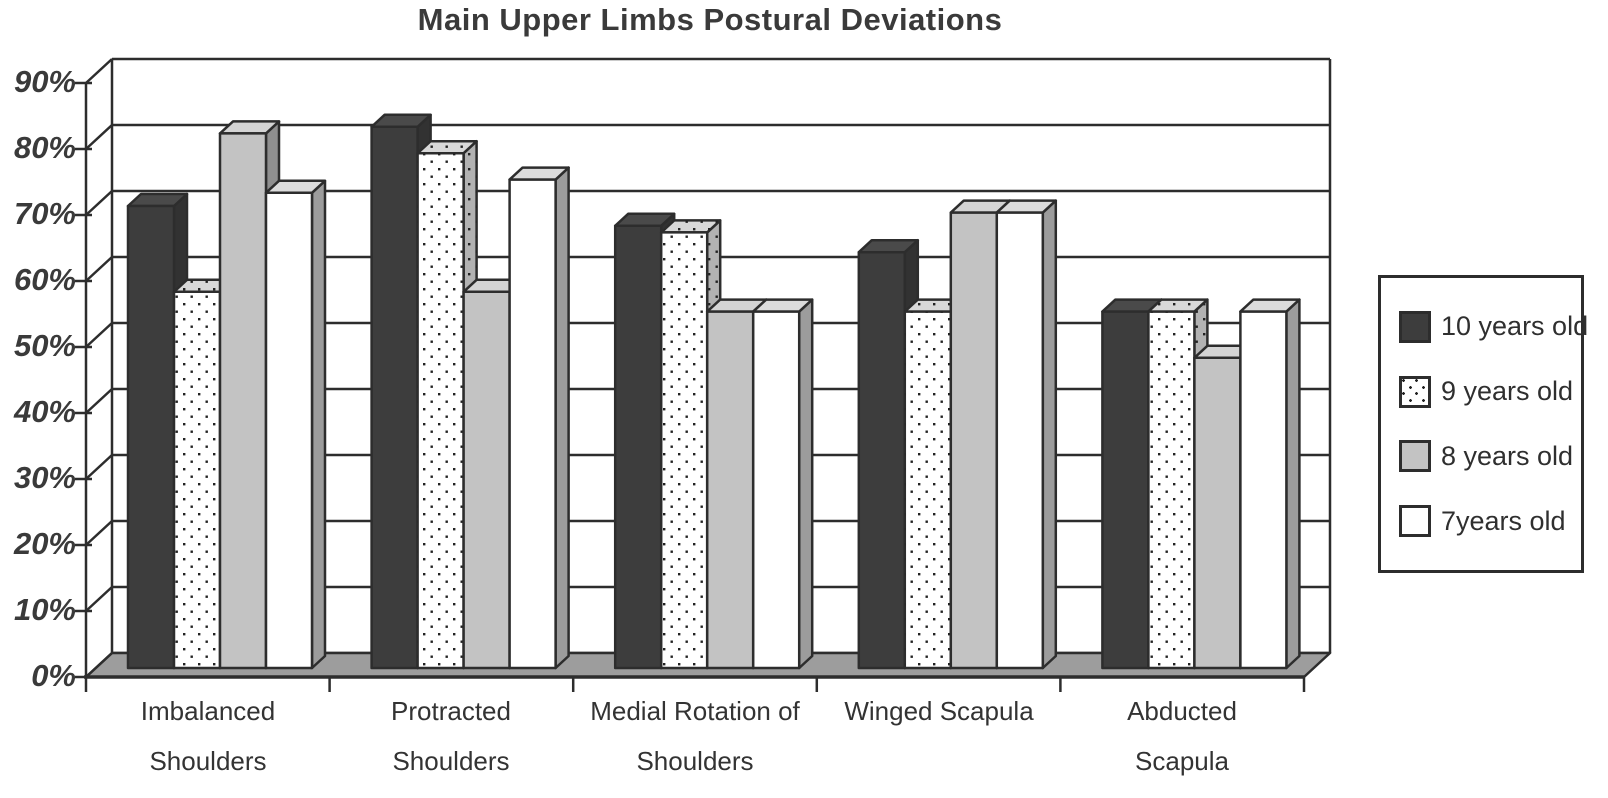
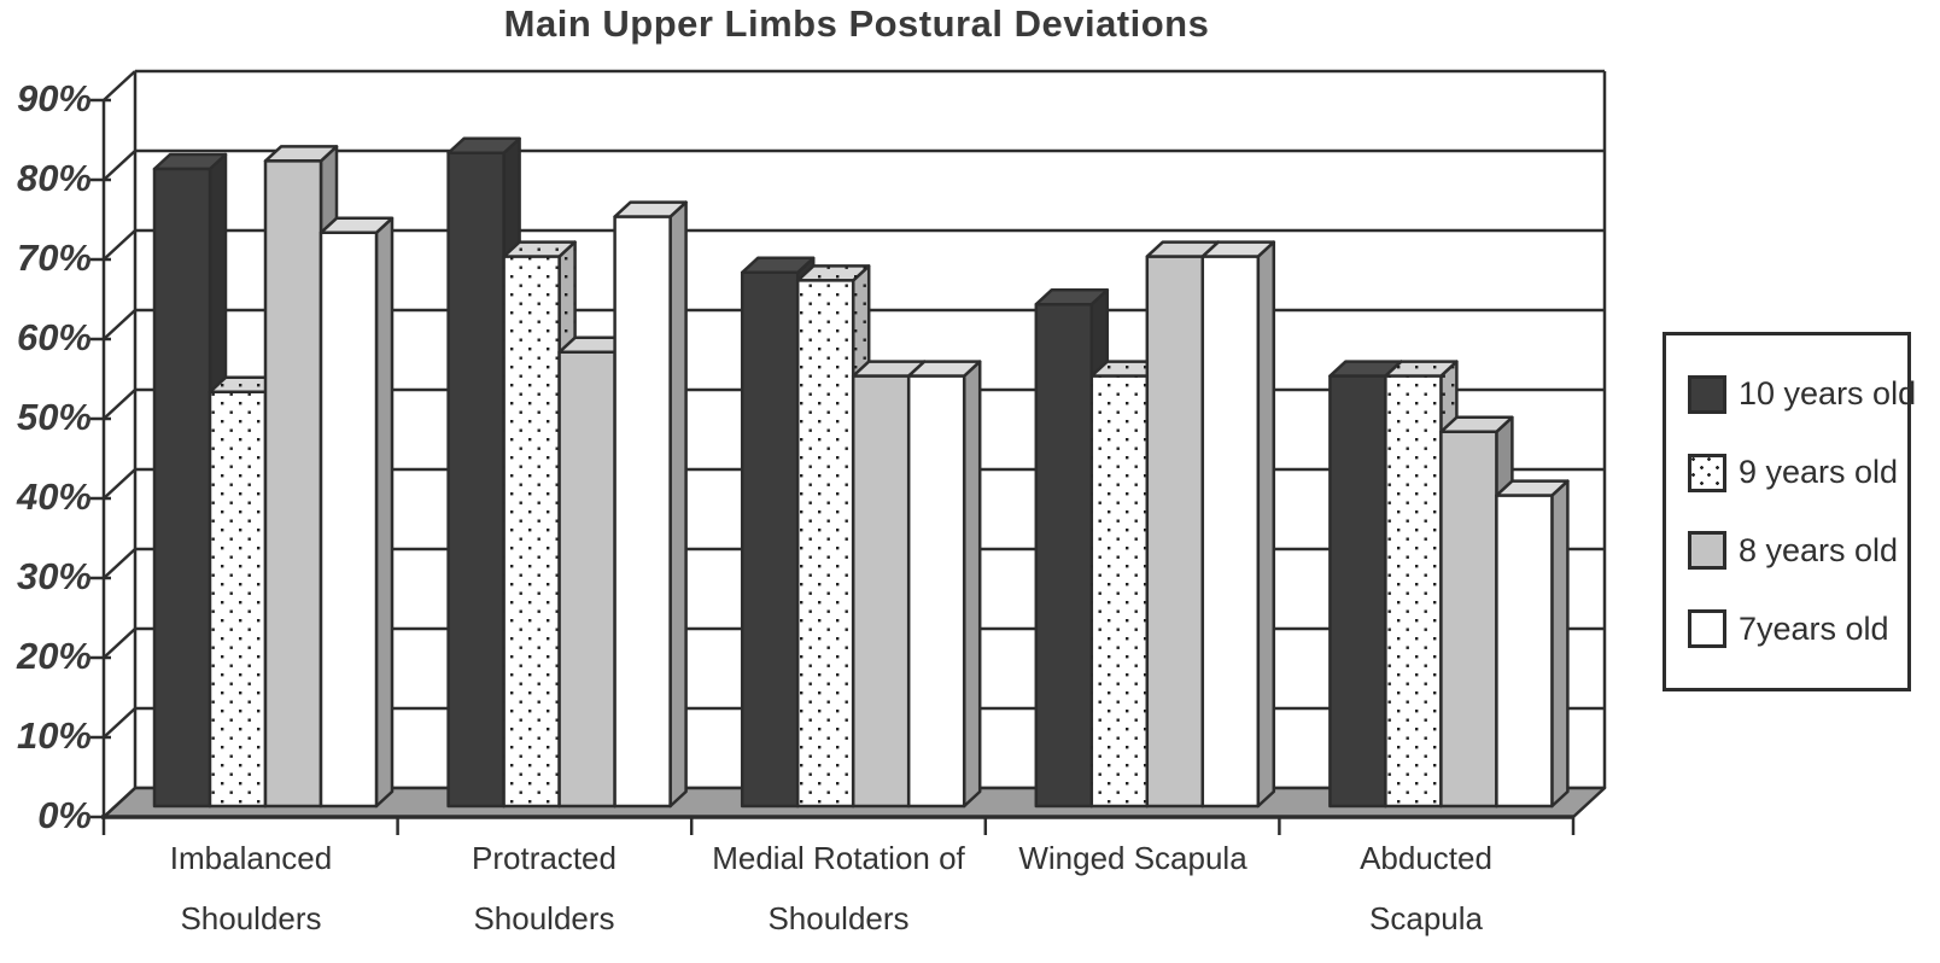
10 years old/Imbalanced Shoulders: 70% -> 80%
9 years old/Imbalanced Shoulders: 57% -> 52%
9 years old/Protracted Shoulders: 78% -> 69%
7years old/Abducted Scapula: 54% -> 39%
